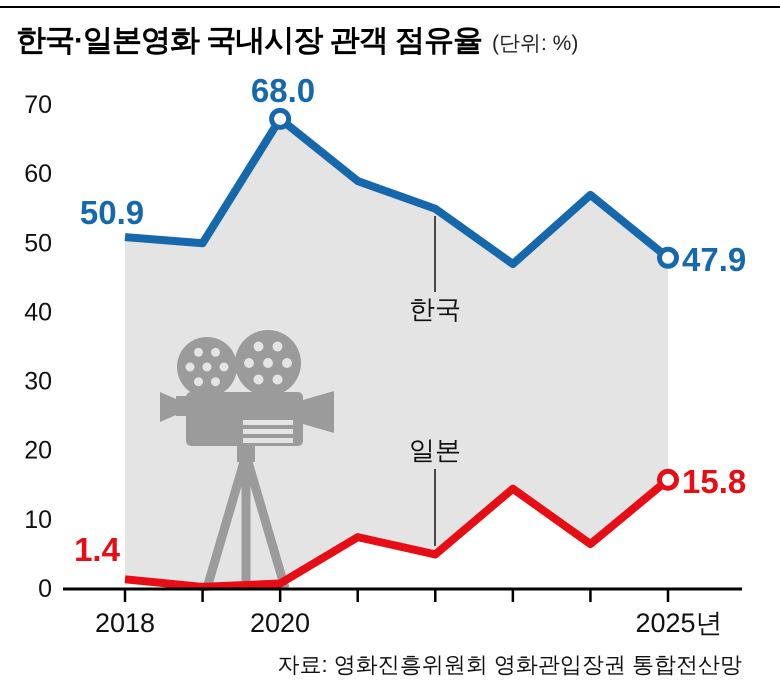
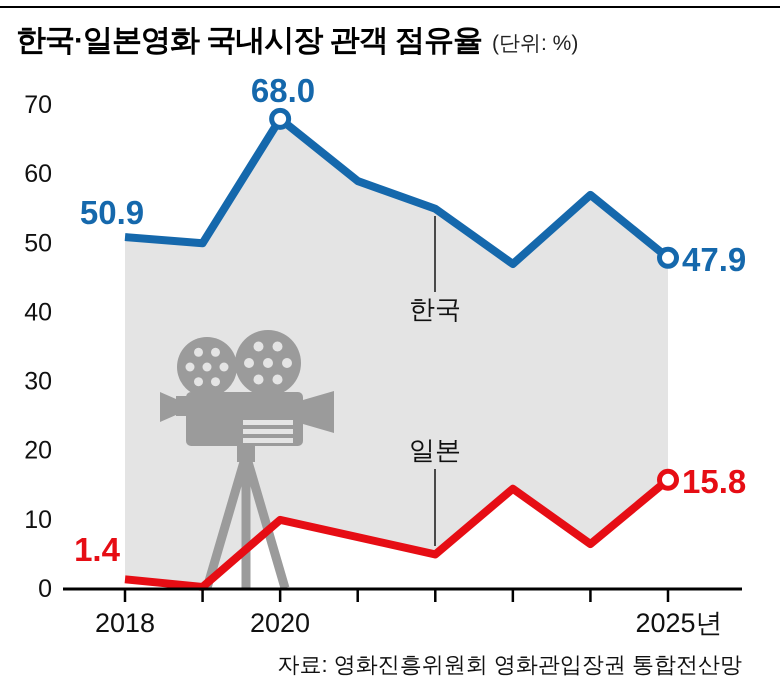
일본/2020: 1 -> 10
